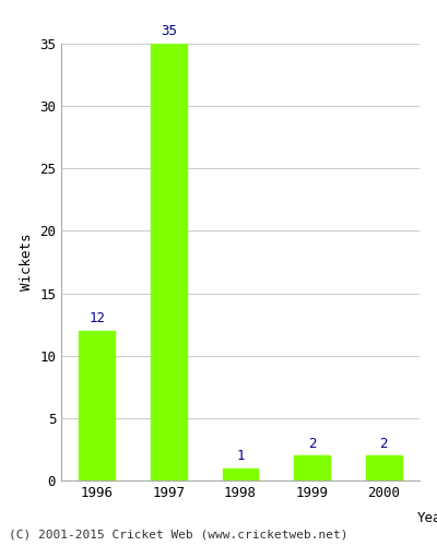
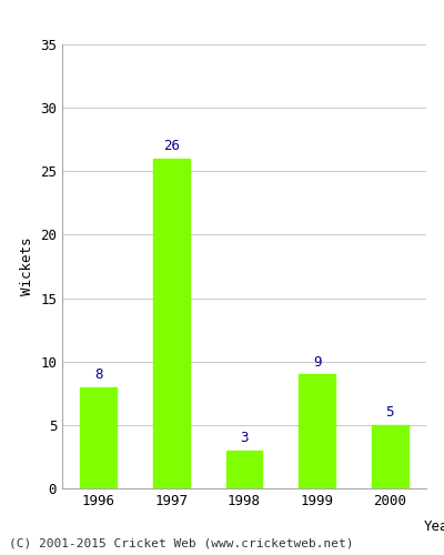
1996: 12 -> 8
1997: 35 -> 26
1998: 1 -> 3
1999: 2 -> 9
2000: 2 -> 5
